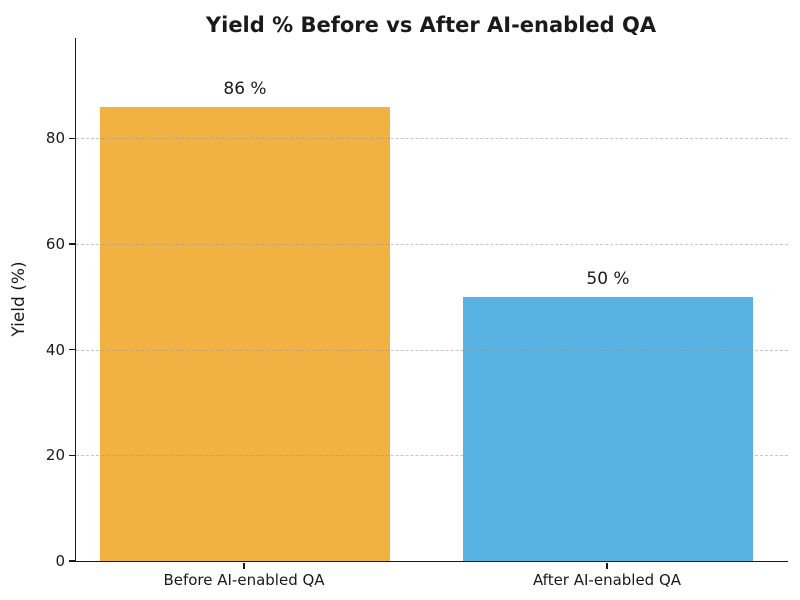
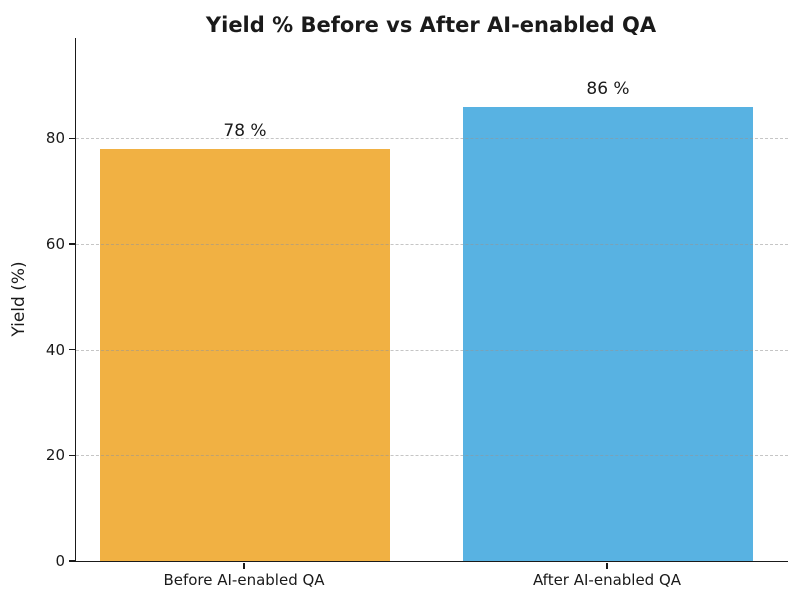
Before AI-enabled QA: 86 -> 78
After AI-enabled QA: 50 -> 86
